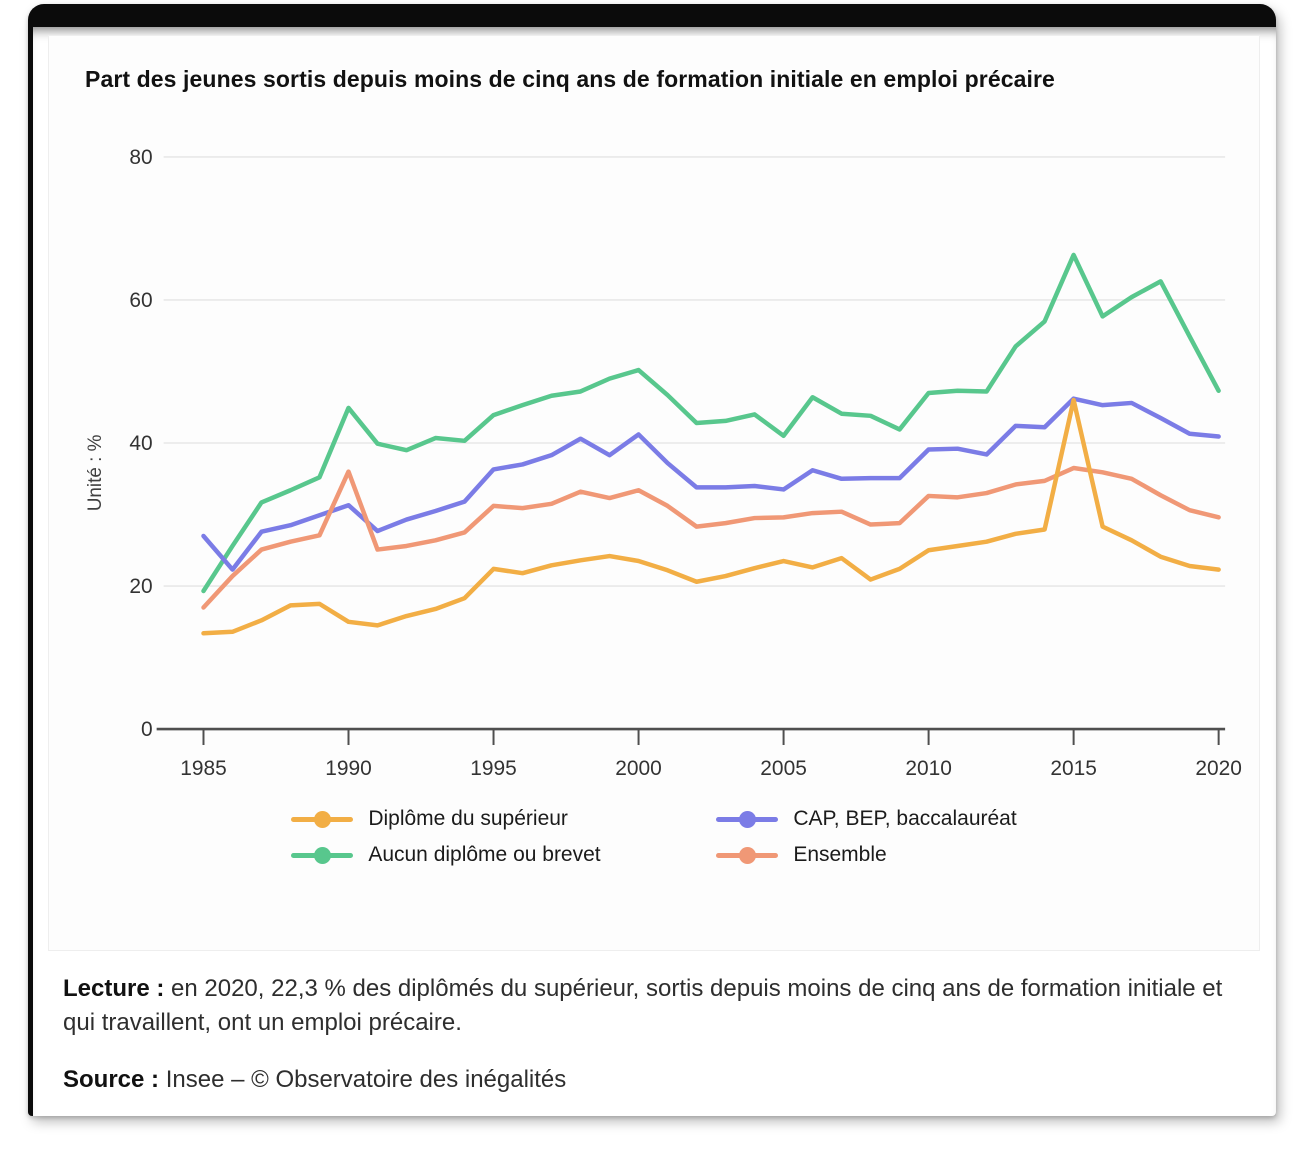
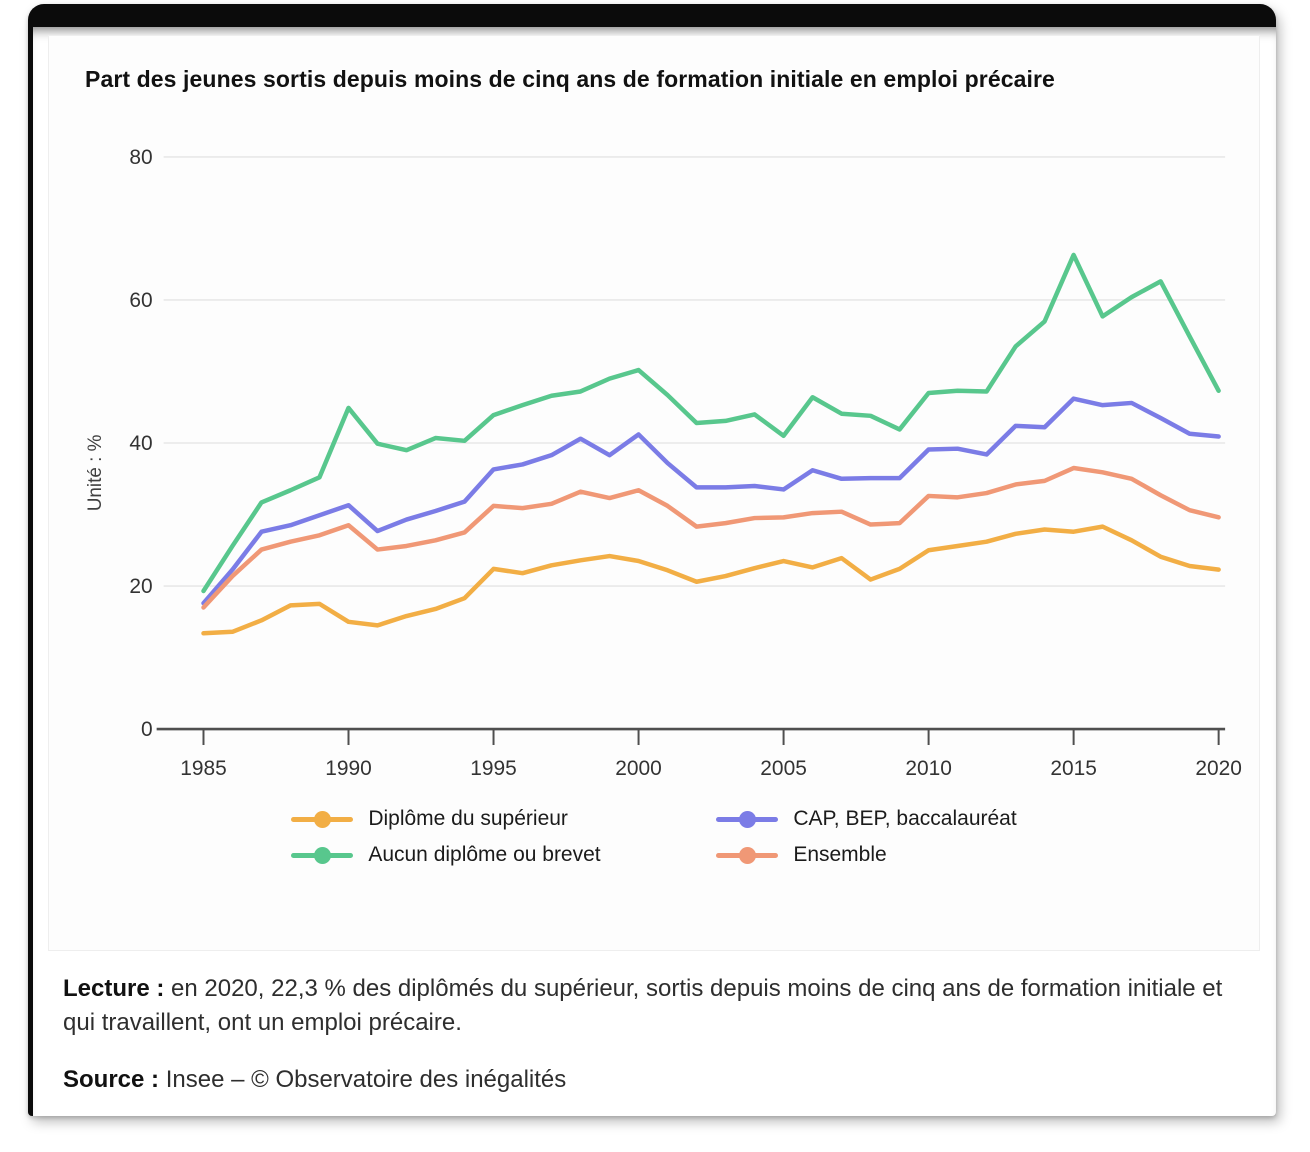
CAP, BEP, baccalauréat/1985: 27 -> 18
Ensemble/1990: 36 -> 28
Diplôme du supérieur/2015: 46 -> 28
